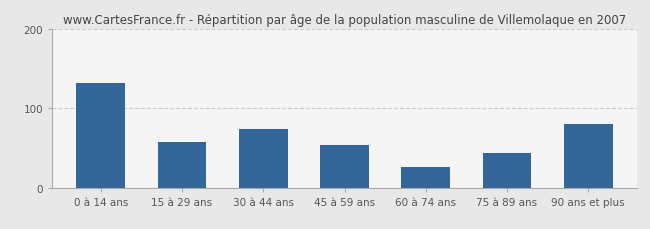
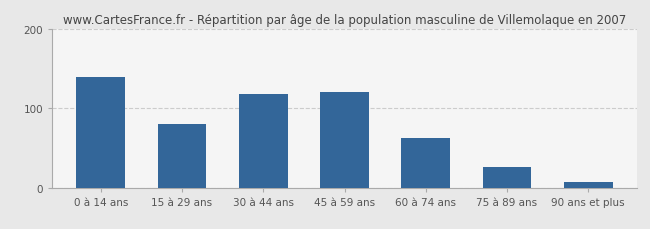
0 à 14 ans: 132 -> 140
15 à 29 ans: 58 -> 80
30 à 44 ans: 74 -> 118
45 à 59 ans: 54 -> 120
60 à 74 ans: 26 -> 62
75 à 89 ans: 44 -> 26
90 ans et plus: 80 -> 7
